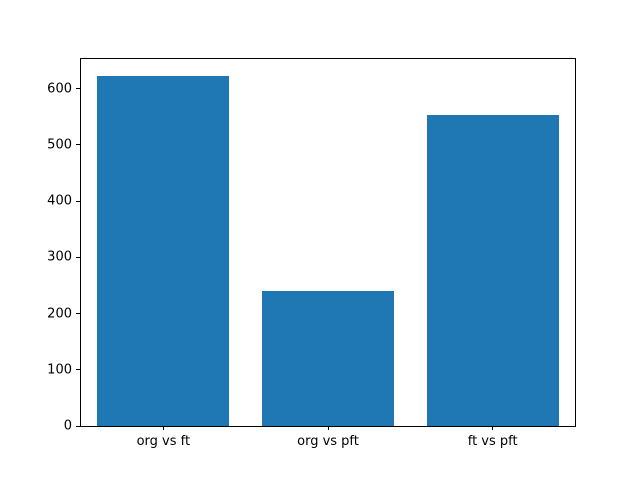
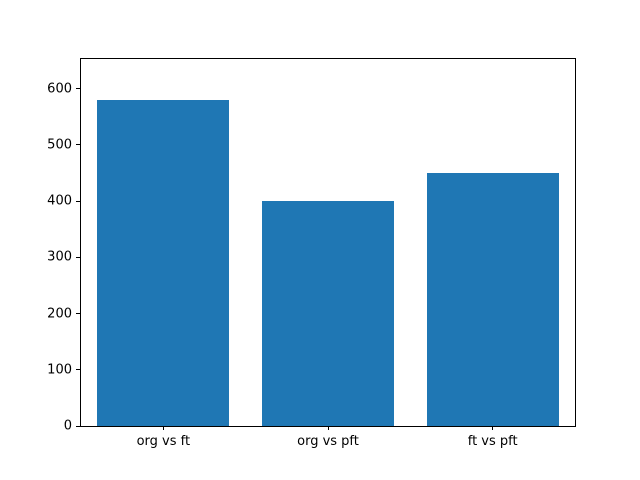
org vs ft: 620 -> 580
org vs pft: 240 -> 400
ft vs pft: 550 -> 450
